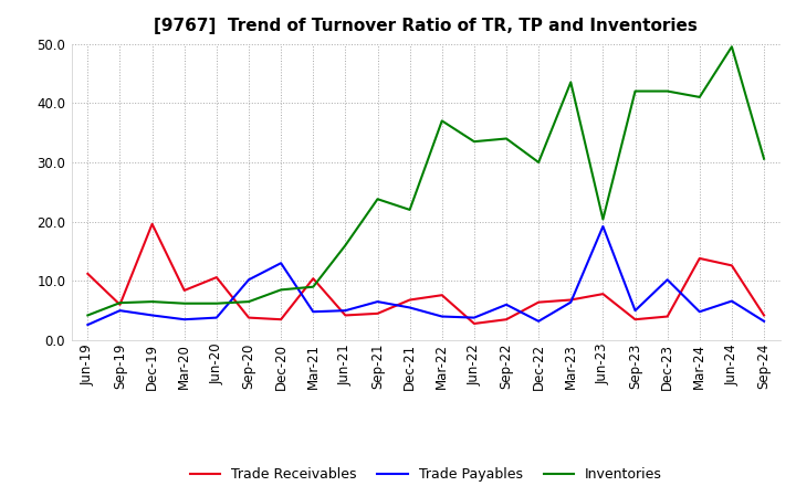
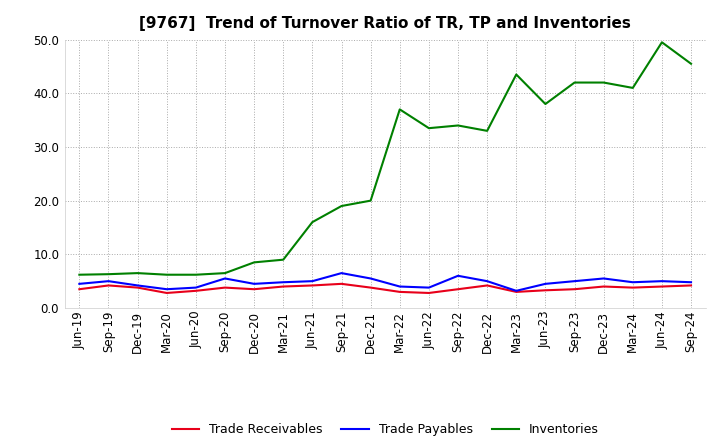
Trade Receivables/Jun-19: 11.2 -> 3.5
Trade Payables/Jun-19: 2.6 -> 4.5
Inventories/Jun-19: 4.2 -> 6.2
Trade Receivables/Sep-19: 6.0 -> 4.2
Trade Receivables/Dec-19: 19.6 -> 3.8
Trade Receivables/Mar-20: 8.4 -> 2.8
Trade Receivables/Jun-20: 10.6 -> 3.2
Trade Payables/Sep-20: 10.2 -> 5.5
Trade Payables/Dec-20: 13.0 -> 4.5
Trade Receivables/Mar-21: 10.4 -> 4.0
Inventories/Sep-21: 23.8 -> 19.0
Trade Receivables/Dec-21: 6.8 -> 3.8
Inventories/Dec-21: 22.0 -> 20.0
Trade Receivables/Mar-22: 7.6 -> 3.0
Trade Receivables/Dec-22: 6.4 -> 4.2
Trade Payables/Dec-22: 3.2 -> 5.0
Inventories/Dec-22: 30.0 -> 33.0
Trade Receivables/Mar-23: 6.8 -> 3.0
Trade Payables/Mar-23: 6.4 -> 3.2
Trade Receivables/Jun-23: 7.8 -> 3.3
Trade Payables/Jun-23: 19.2 -> 4.5
Inventories/Jun-23: 20.4 -> 38.0
Trade Payables/Dec-23: 10.2 -> 5.5
Trade Receivables/Mar-24: 13.8 -> 3.8
Trade Receivables/Jun-24: 12.6 -> 4.0
Trade Payables/Jun-24: 6.6 -> 5.0
Trade Payables/Sep-24: 3.2 -> 4.8
Inventories/Sep-24: 30.6 -> 45.5
